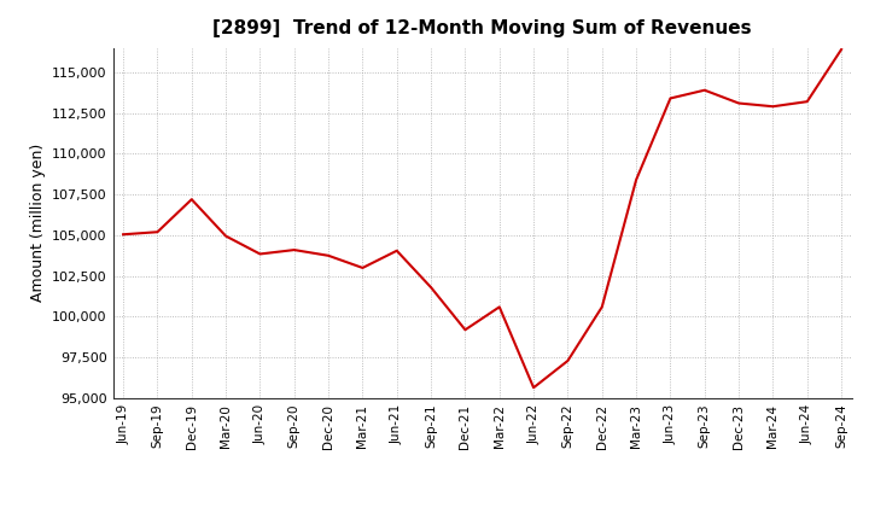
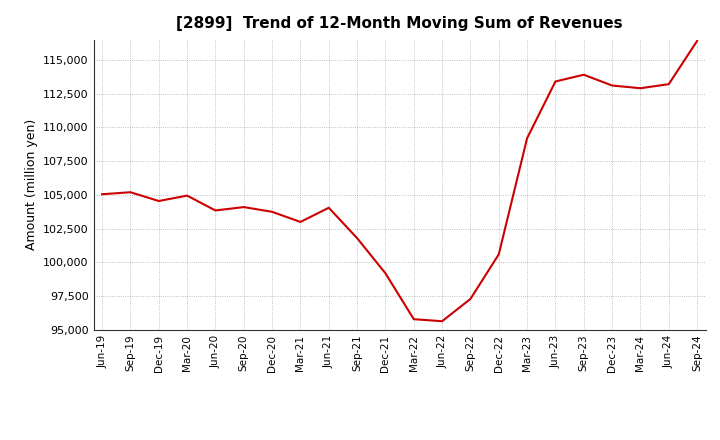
Dec-19: 107,200 -> 104,600
Mar-22: 100,600 -> 95,800
Mar-23: 108,400 -> 109,200
